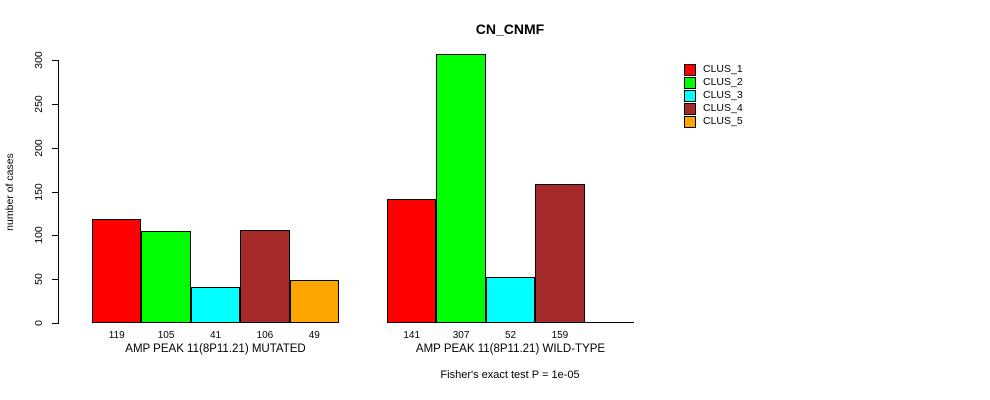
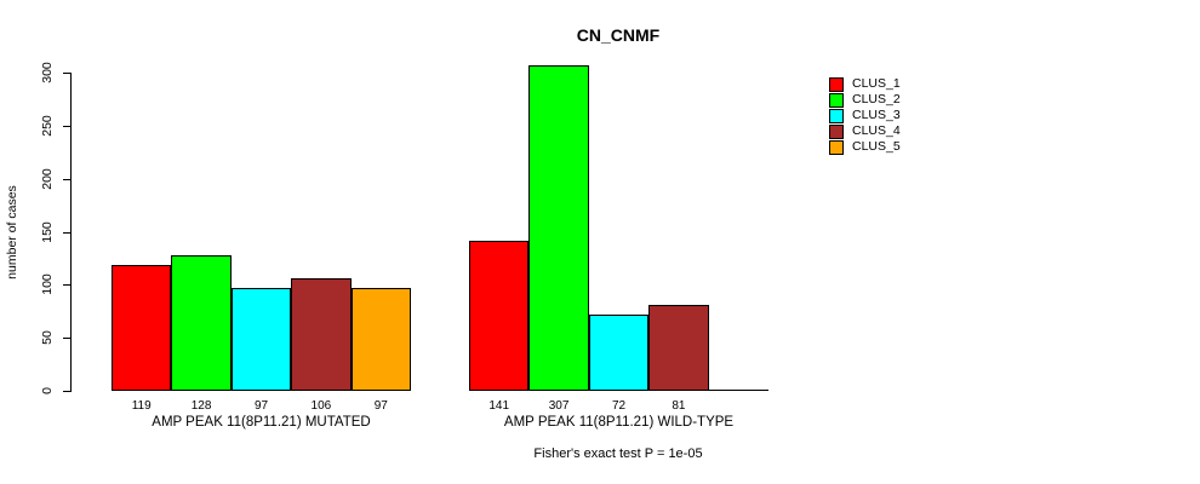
CLUS_2/AMP PEAK 11(8P11.21) MUTATED: 105 -> 128
CLUS_3/AMP PEAK 11(8P11.21) MUTATED: 41 -> 97
CLUS_5/AMP PEAK 11(8P11.21) MUTATED: 49 -> 97
CLUS_3/AMP PEAK 11(8P11.21) WILD-TYPE: 52 -> 72
CLUS_4/AMP PEAK 11(8P11.21) WILD-TYPE: 159 -> 81
